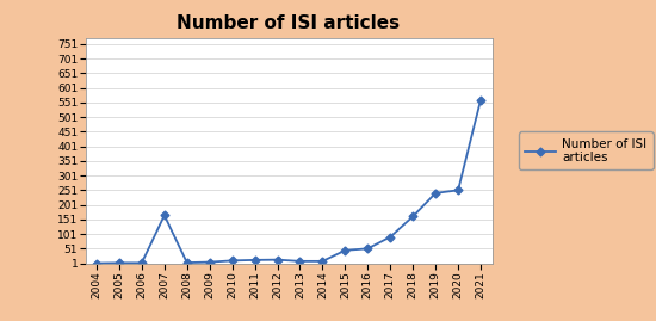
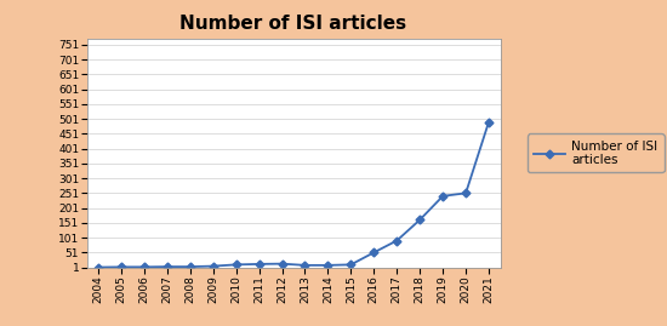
2007: 165 -> 3
2015: 45 -> 10
2021: 560 -> 491
